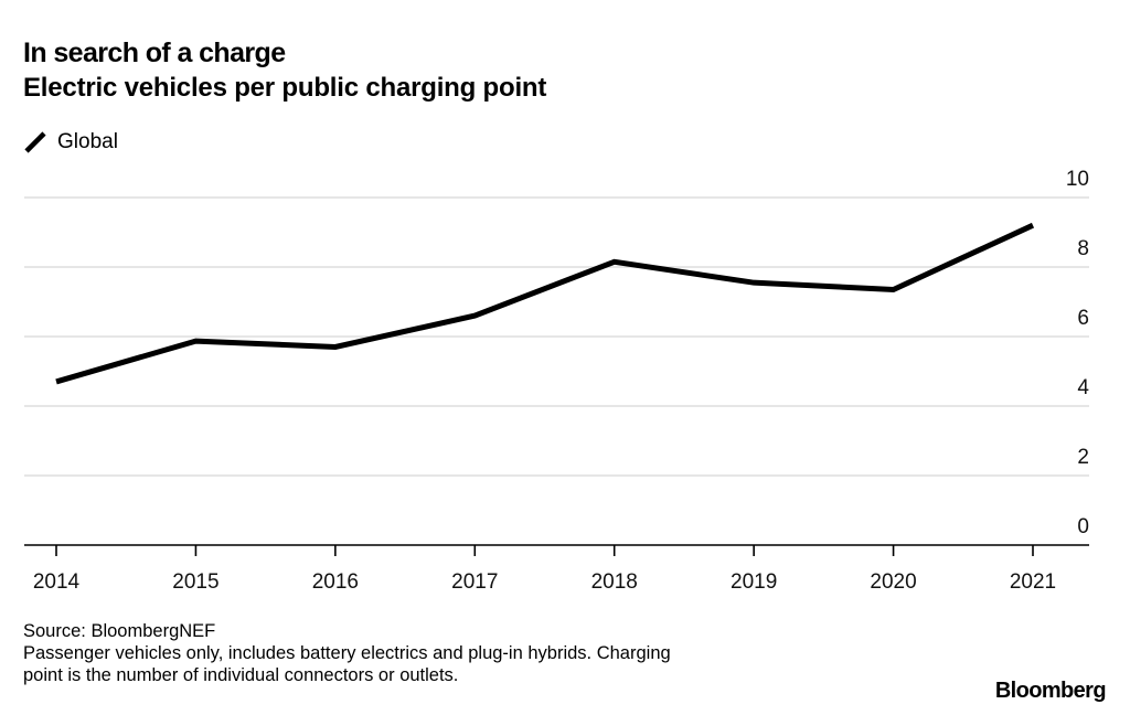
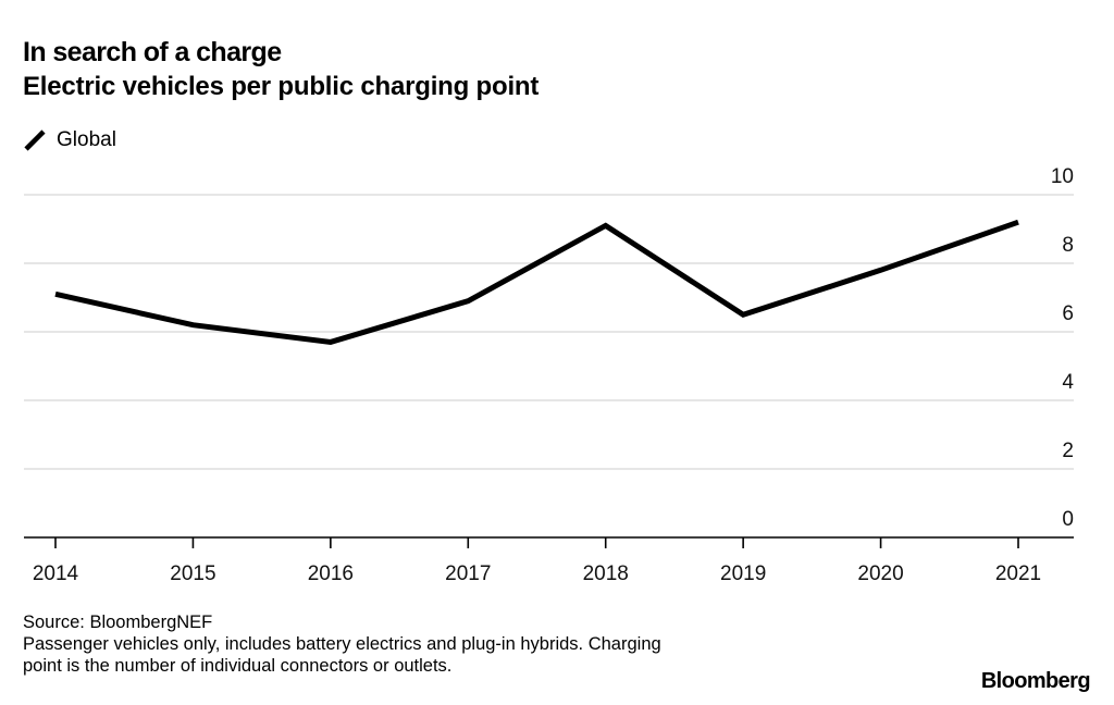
2014: 4.7 -> 7.1
2015: 5.9 -> 6.2
2017: 6.6 -> 6.9
2018: 8.2 -> 9.1
2019: 7.5 -> 6.5
2020: 7.3 -> 7.8
